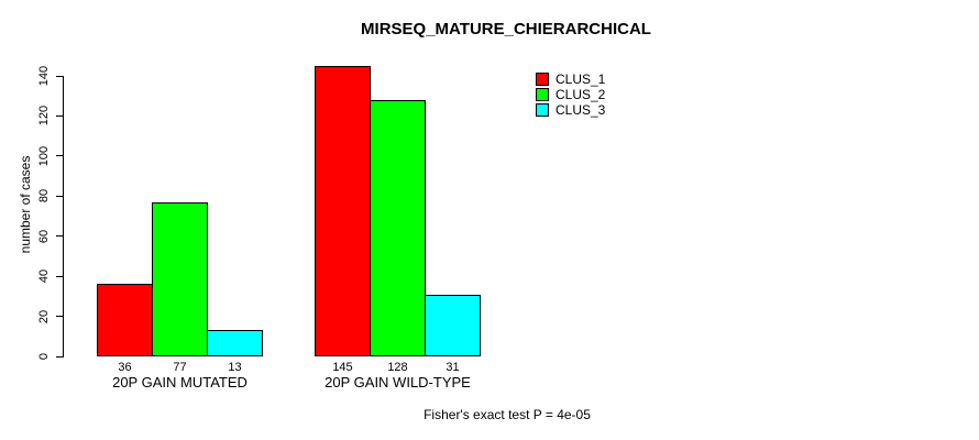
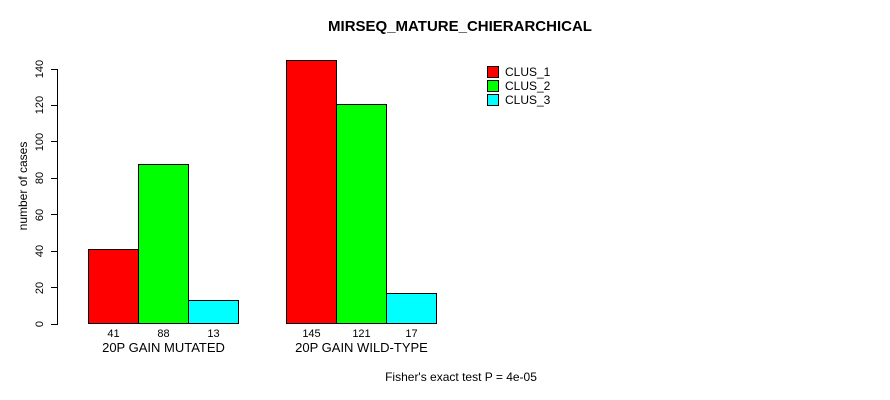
CLUS_1/20P GAIN MUTATED: 36 -> 41
CLUS_2/20P GAIN MUTATED: 77 -> 88
CLUS_2/20P GAIN WILD-TYPE: 128 -> 121
CLUS_3/20P GAIN WILD-TYPE: 31 -> 17
